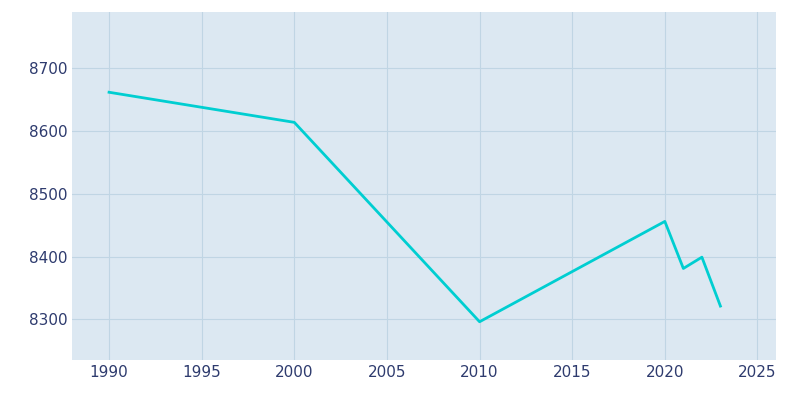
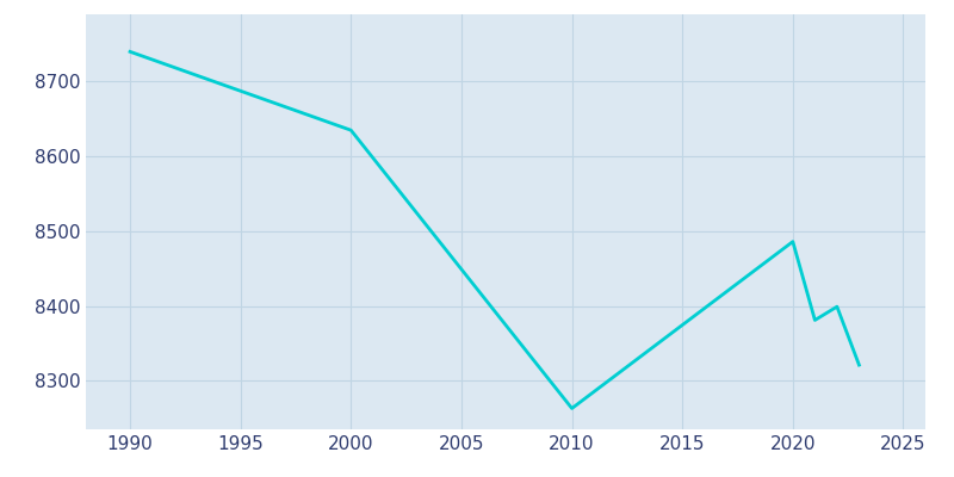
1990: 8662 -> 8740
2000: 8614 -> 8635
2010: 8296 -> 8263
2020: 8456 -> 8486
